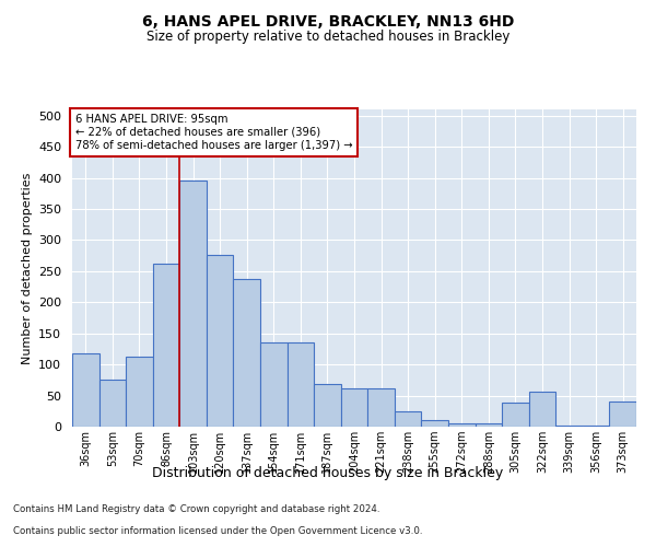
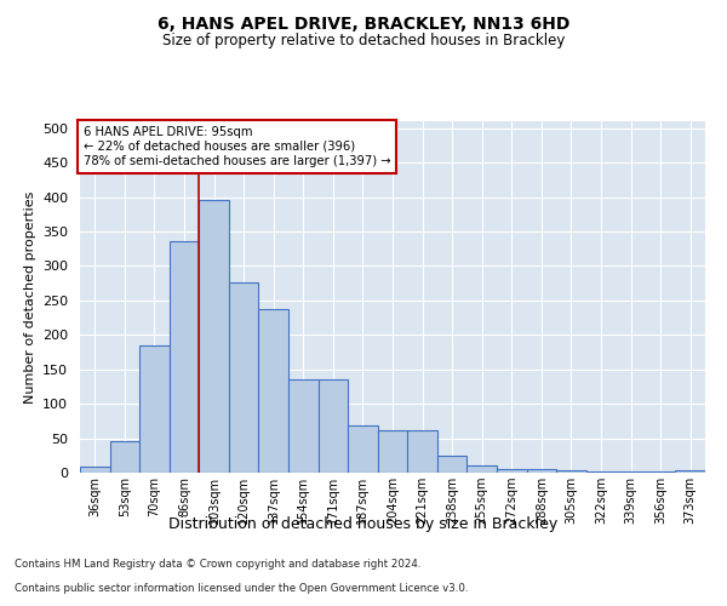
36sqm: 118 -> 9
53sqm: 76 -> 46
70sqm: 112 -> 184
86sqm: 262 -> 336
305sqm: 38 -> 3
322sqm: 56 -> 2
373sqm: 40 -> 4
